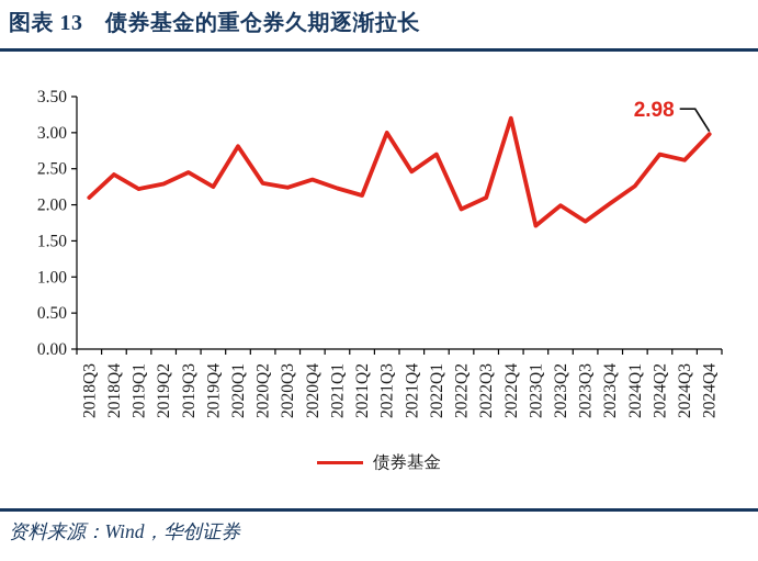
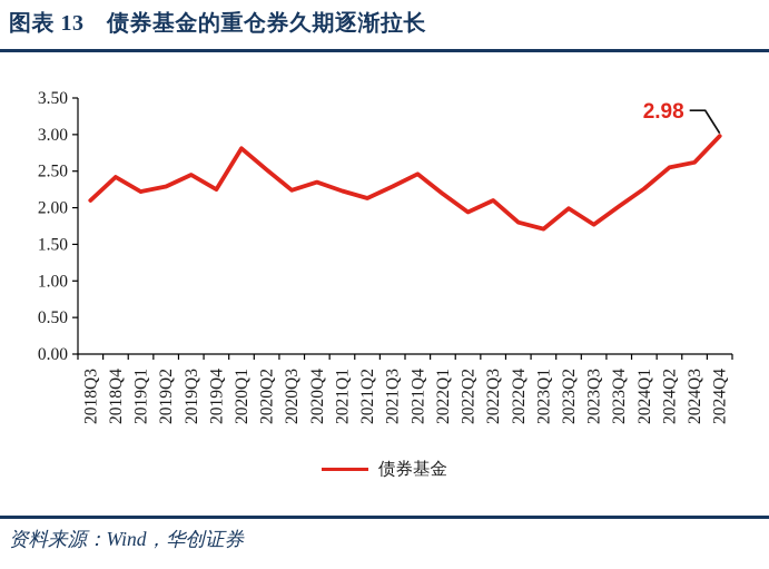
2020Q2: 2.3 -> 2.5
2021Q3: 3.0 -> 2.3
2022Q1: 2.7 -> 2.2
2022Q4: 3.2 -> 1.8
2024Q2: 2.7 -> 2.5
